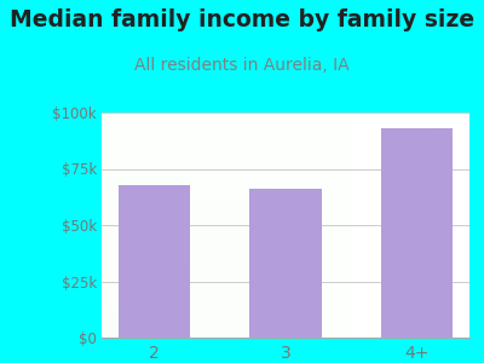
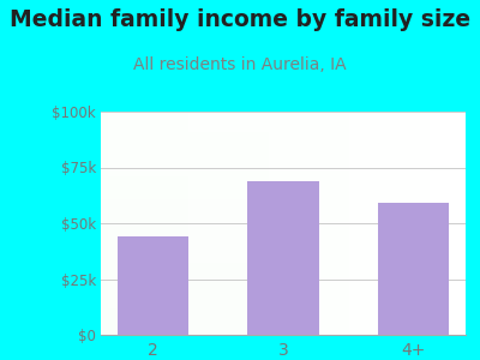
2: $68k -> $44k
3: $66k -> $69k
4+: $93k -> $59k
